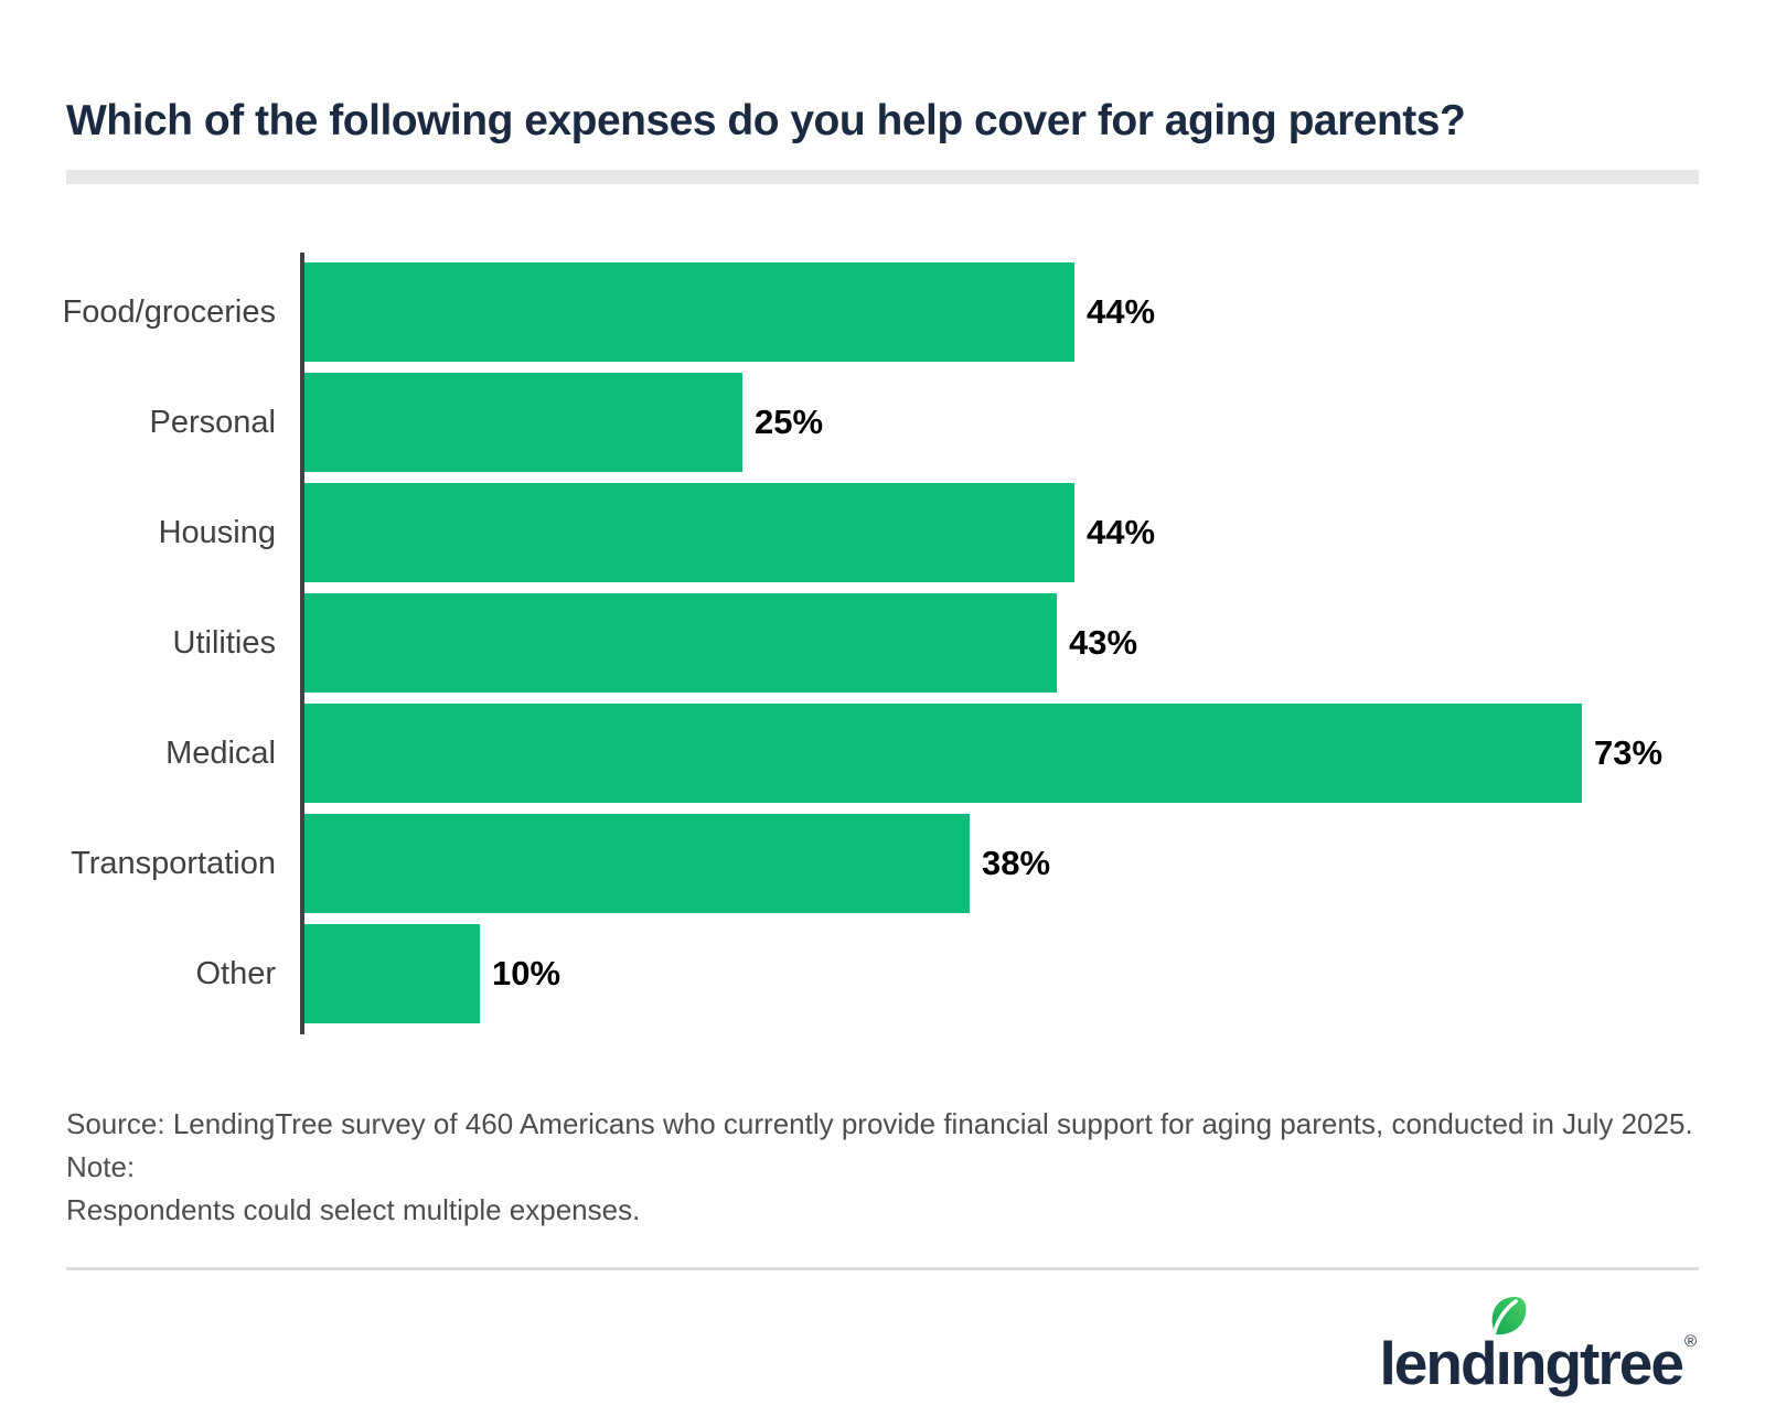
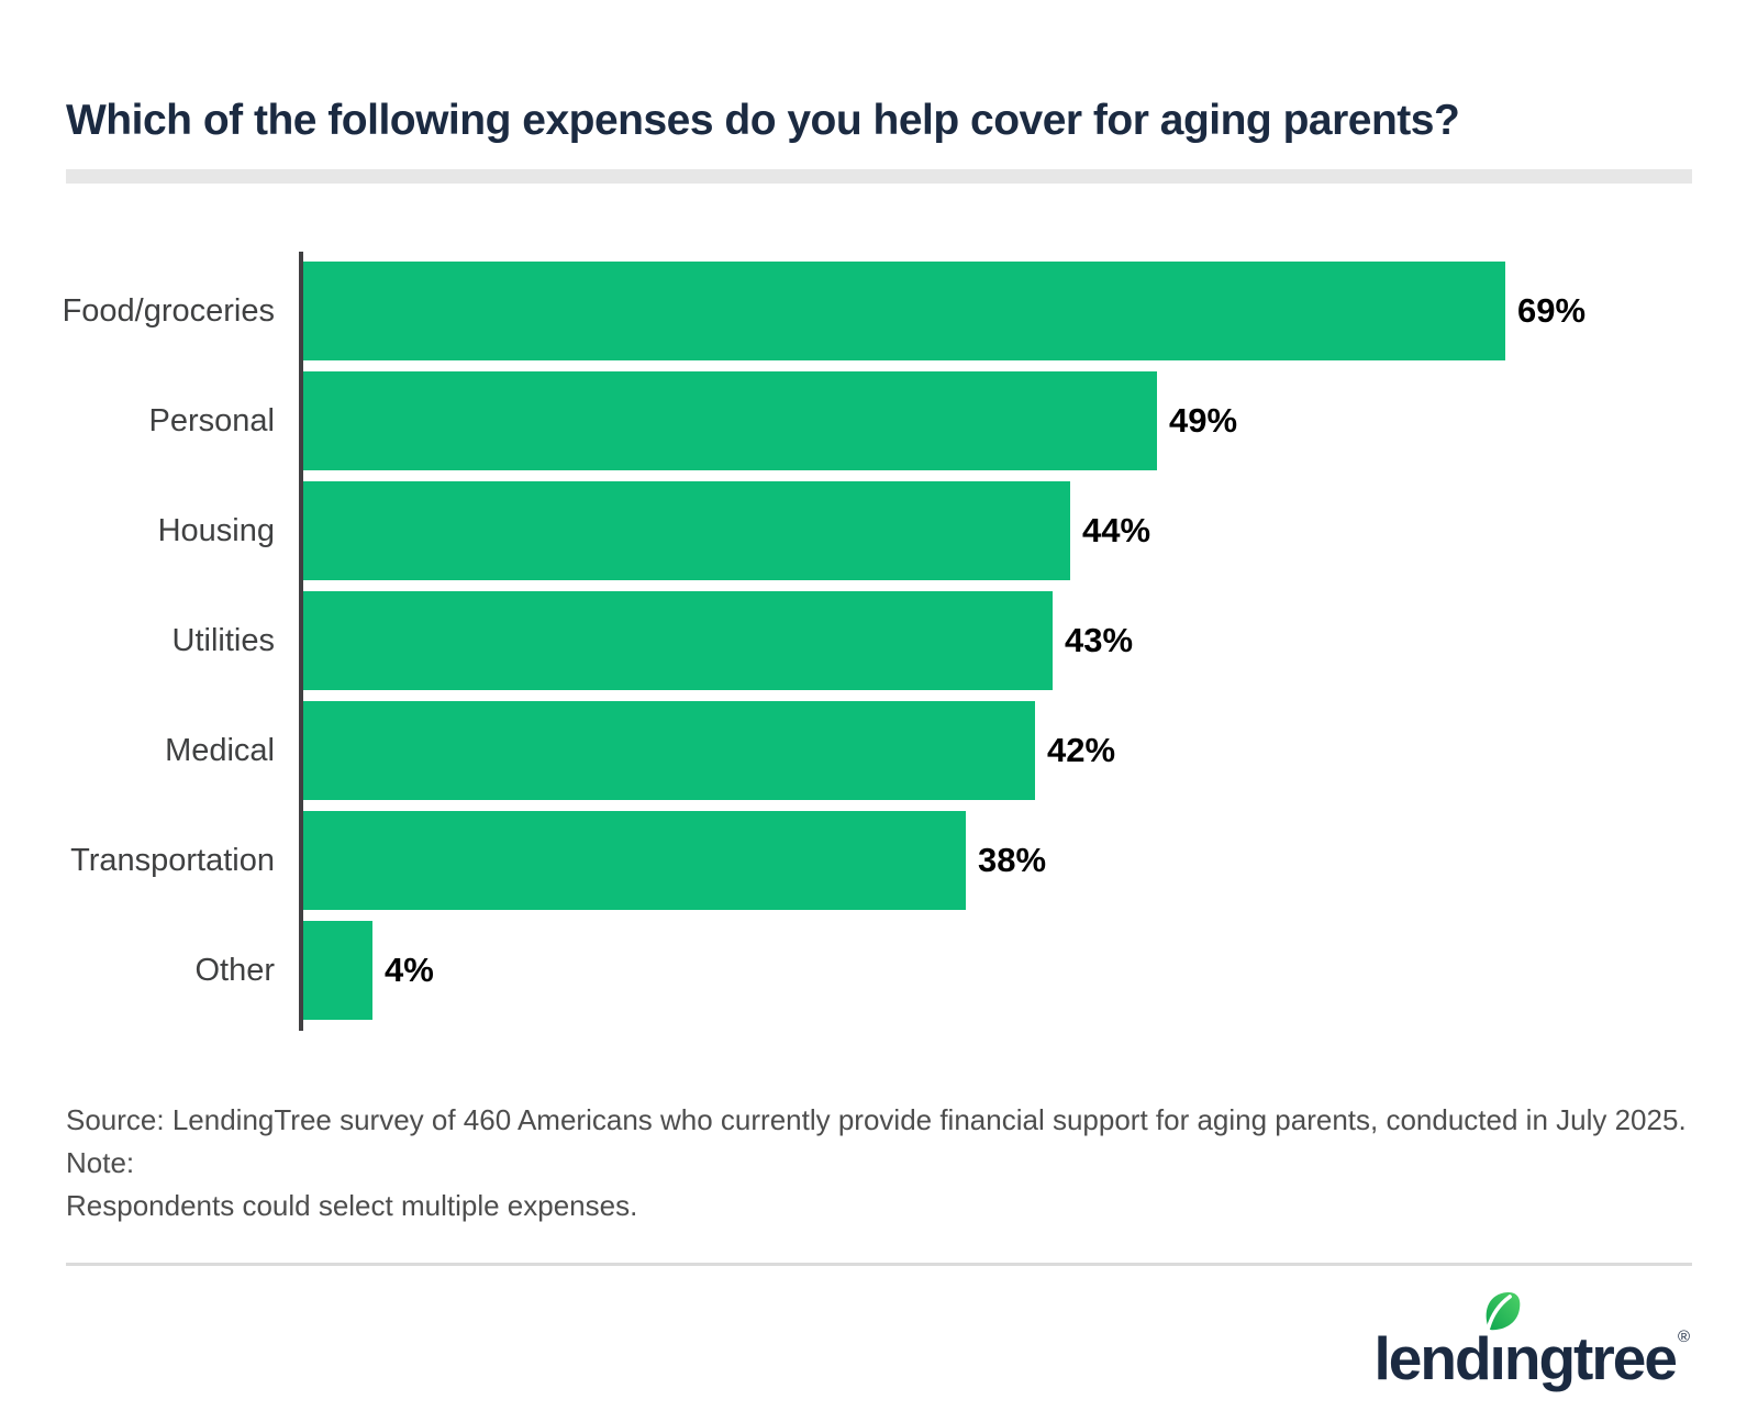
Food/groceries: 44% -> 69%
Personal: 25% -> 49%
Medical: 73% -> 42%
Other: 10% -> 4%
